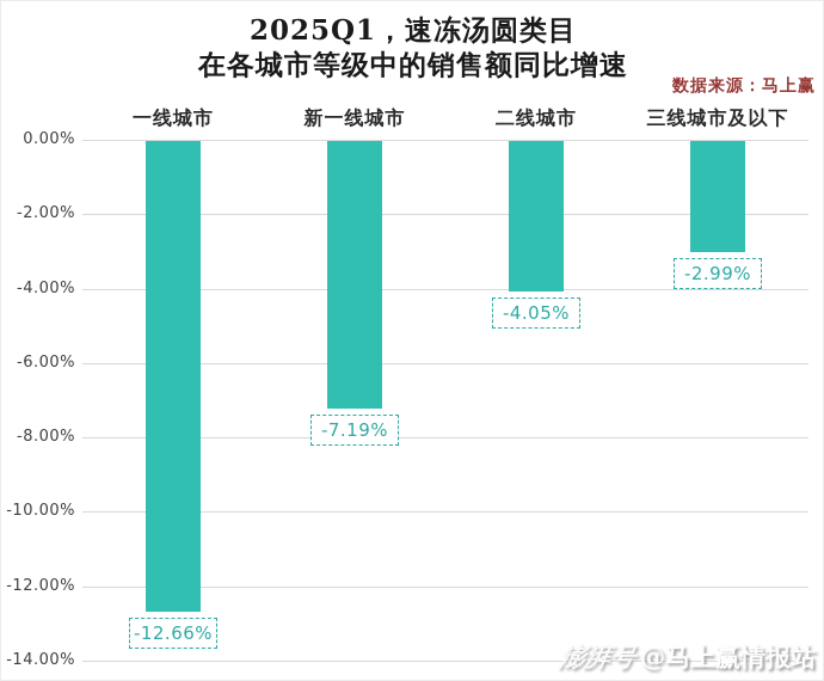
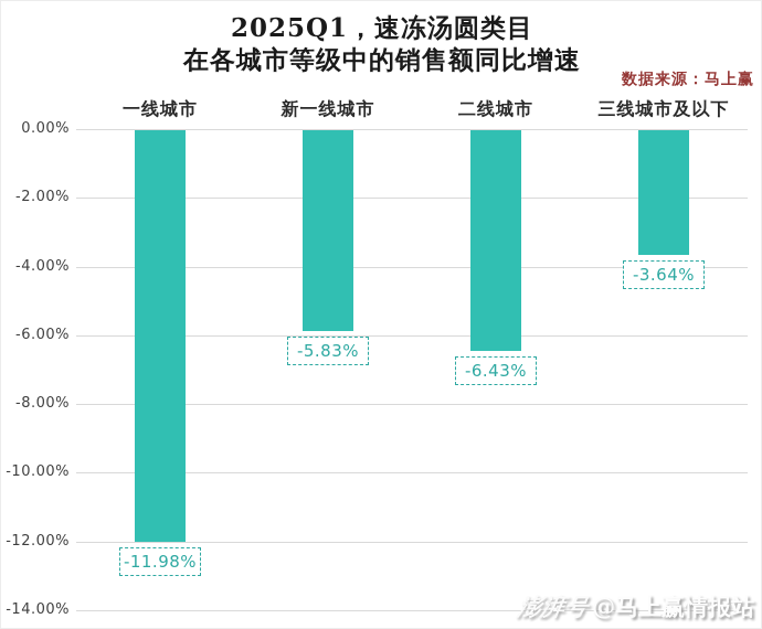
一线城市: -12.66% -> -11.98%
新一线城市: -7.19% -> -5.83%
二线城市: -4.05% -> -6.43%
三线城市及以下: -2.99% -> -3.64%
